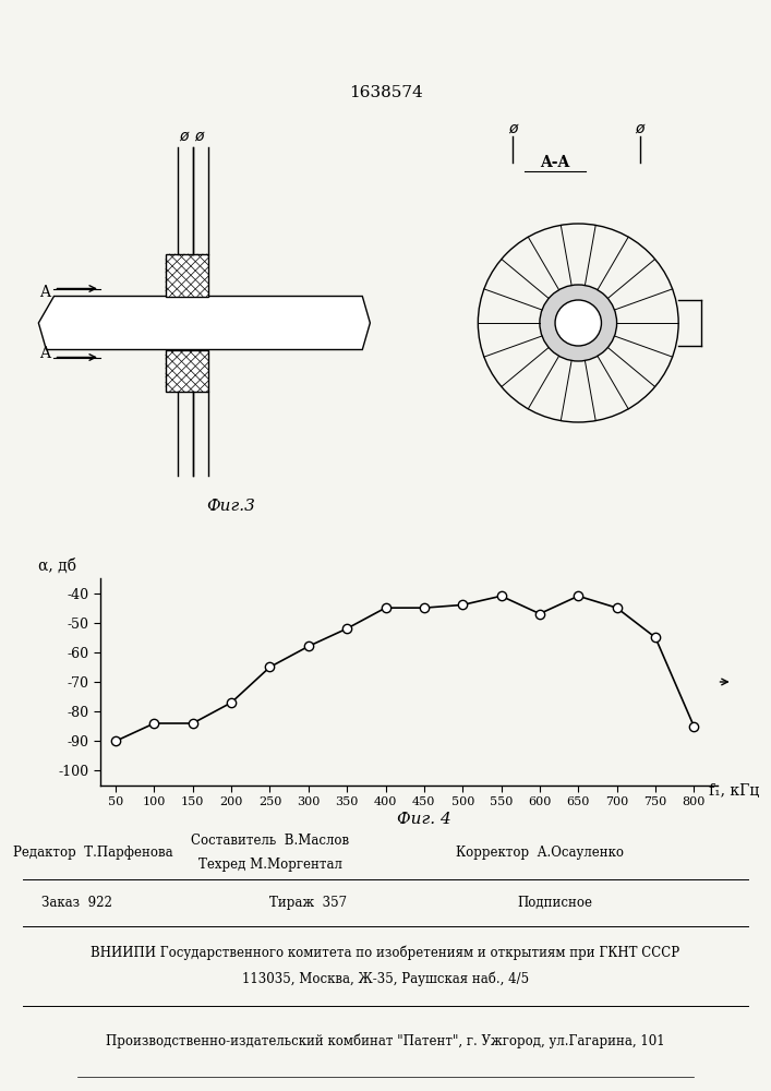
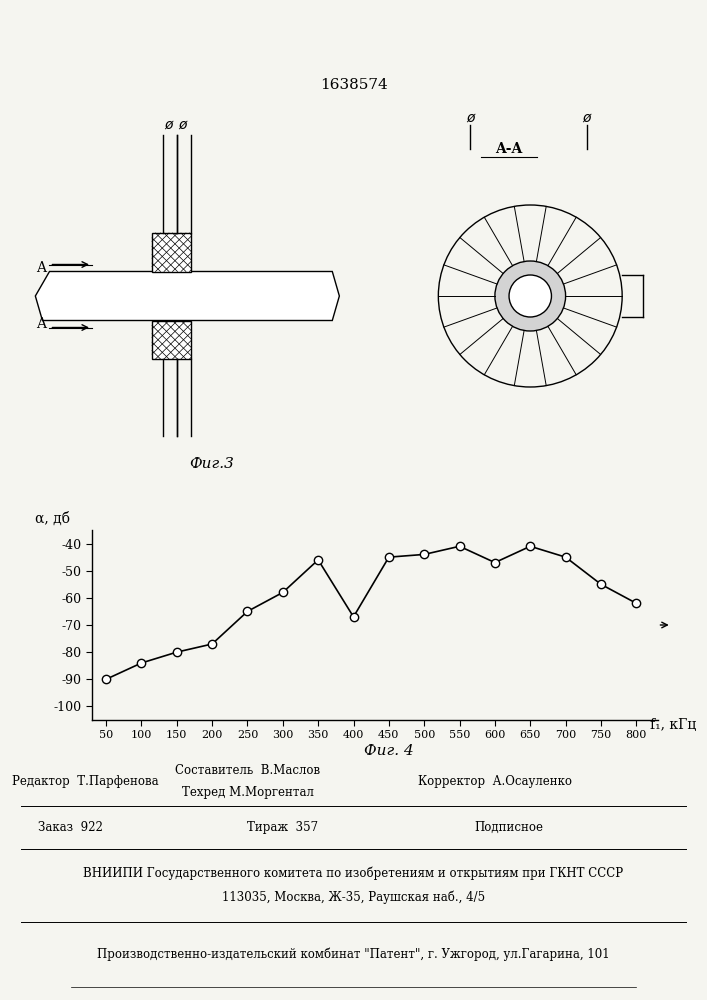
150: -84 -> -80
350: -52 -> -46
400: -45 -> -67
800: -85 -> -62
